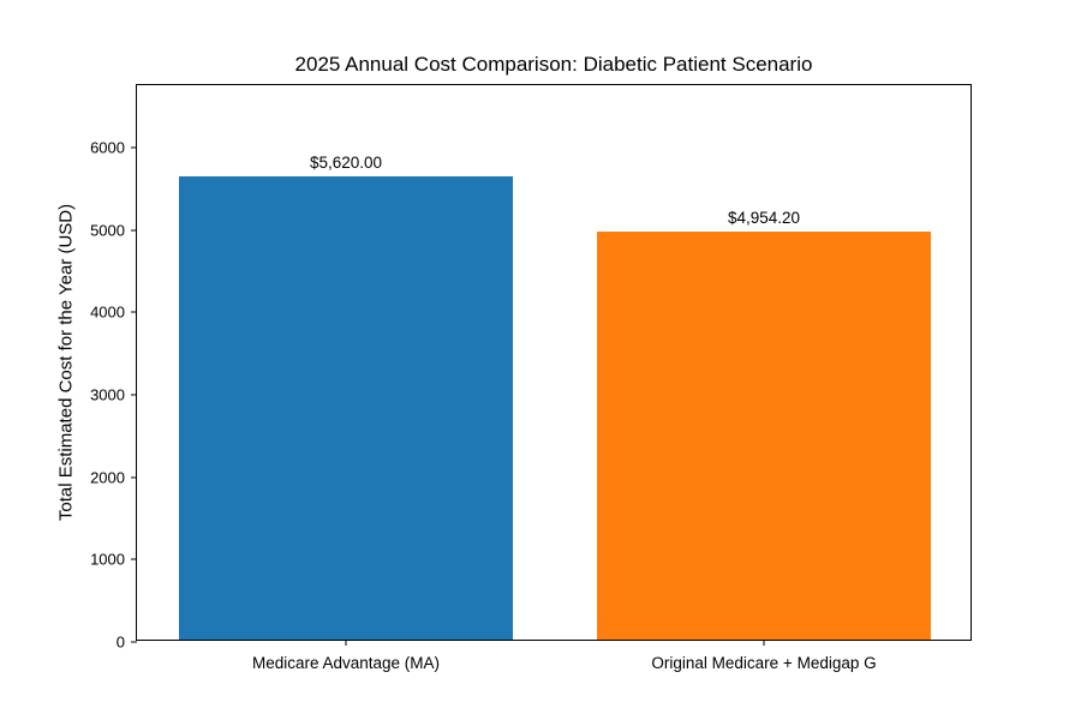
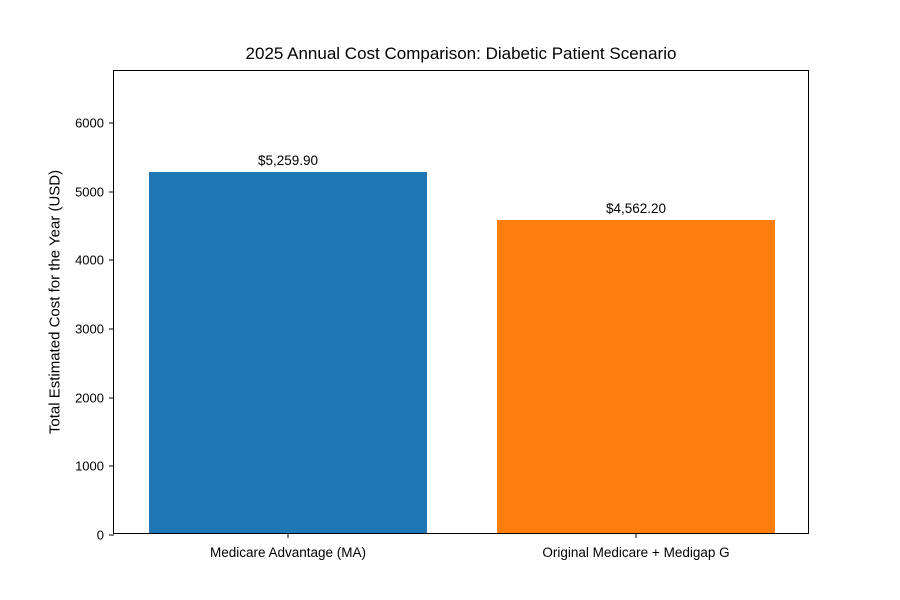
Medicare Advantage (MA): $5,620.00 -> $5,259.90
Original Medicare + Medigap G: $4,954.20 -> $4,562.20
